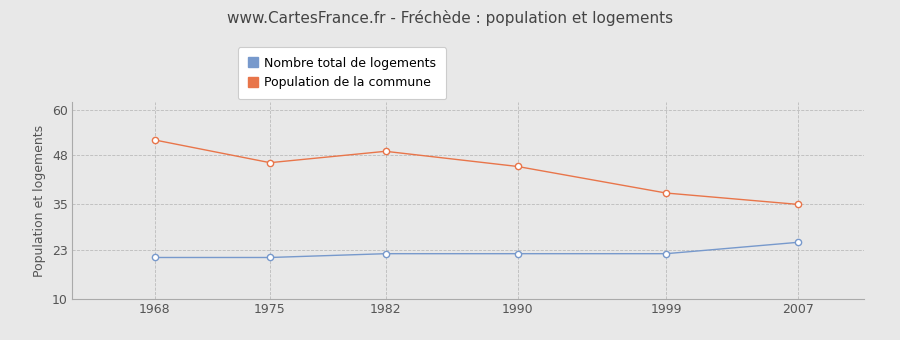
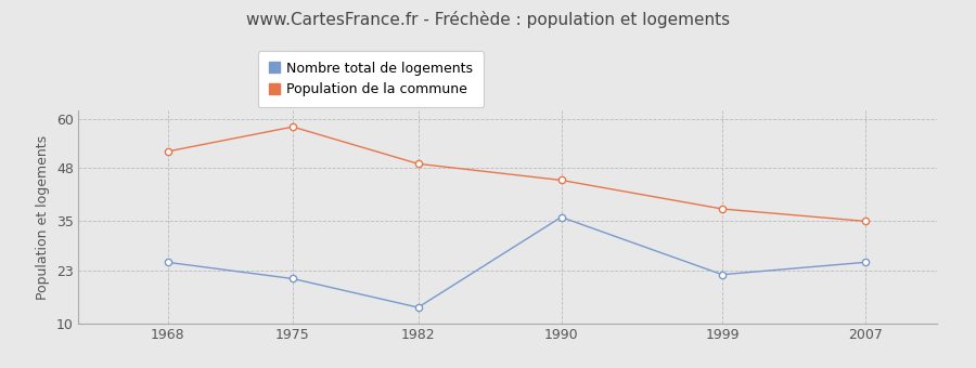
Nombre total de logements/1968: 21 -> 25
Population de la commune/1975: 46 -> 58
Nombre total de logements/1982: 22 -> 14
Nombre total de logements/1990: 22 -> 36
